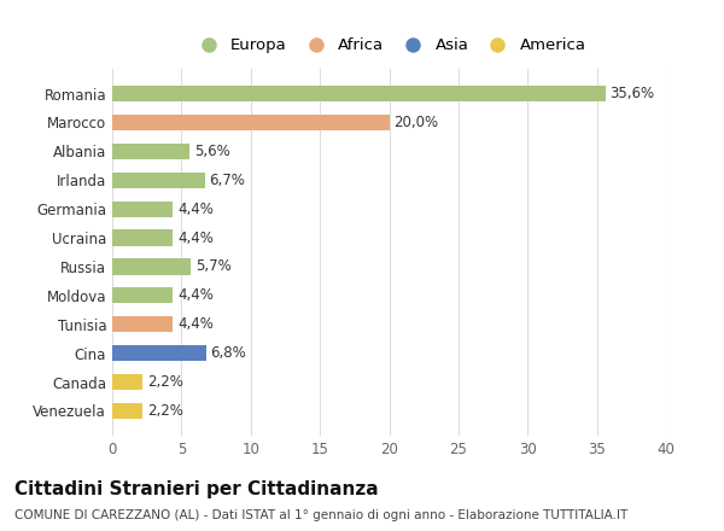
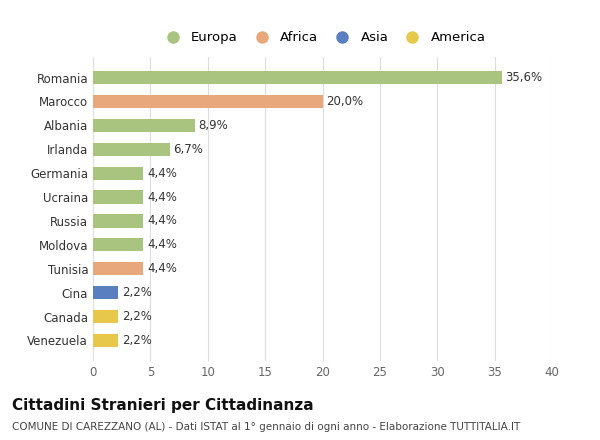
Albania: 5,6% -> 8,9%
Russia: 5,7% -> 4,4%
Cina: 6,8% -> 2,2%
